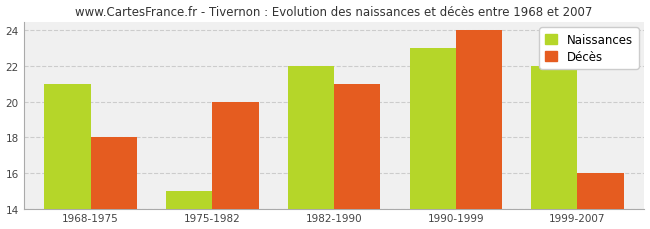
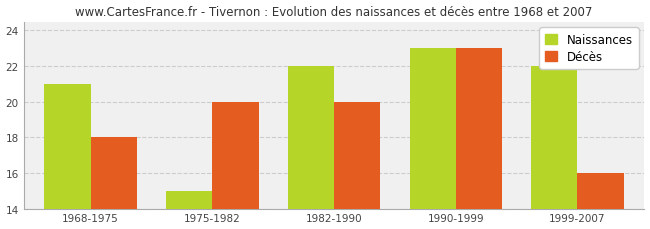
Décès/1982-1990: 21 -> 20
Décès/1990-1999: 24 -> 23
